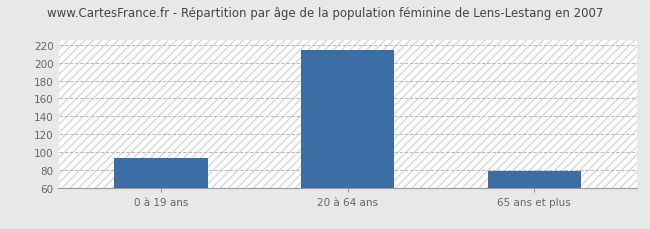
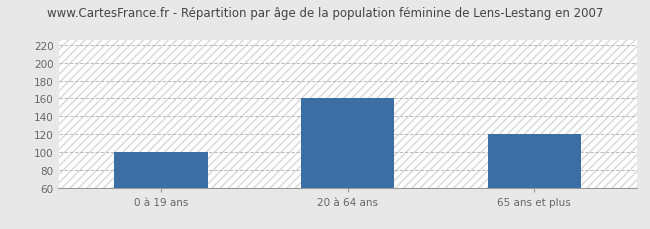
0 à 19 ans: 93 -> 100
20 à 64 ans: 214 -> 160
65 ans et plus: 79 -> 120
